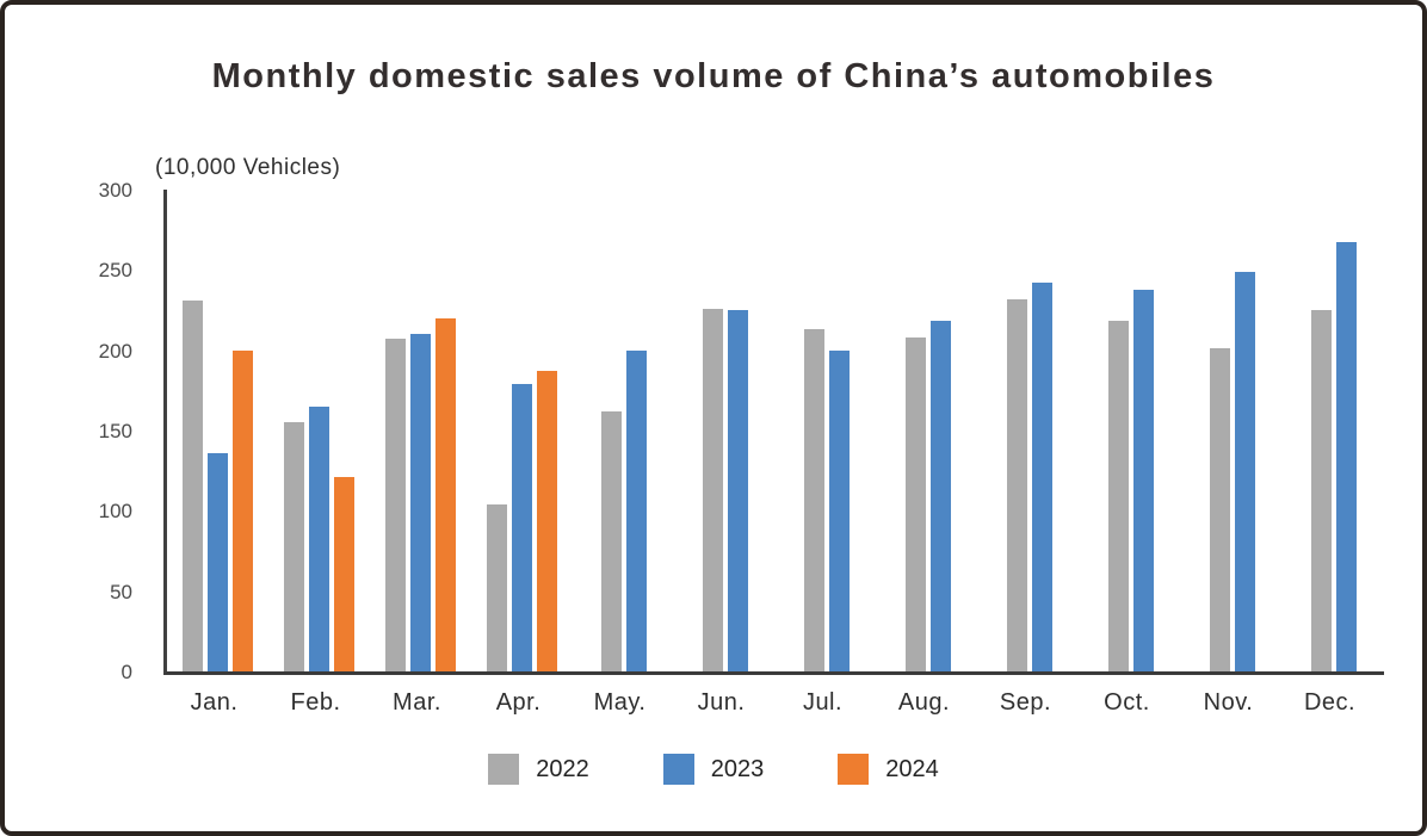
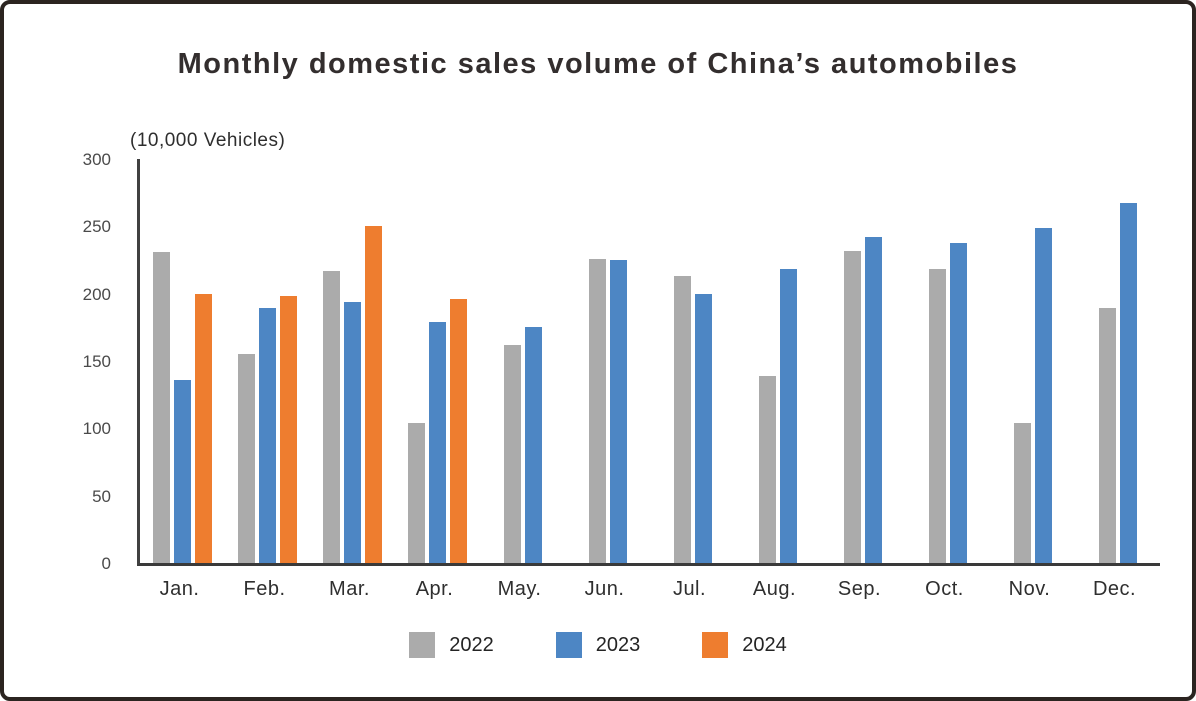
2023/Feb.: 165 -> 189
2024/Feb.: 121 -> 198
2022/Mar.: 207 -> 217
2023/Mar.: 210 -> 194
2024/Mar.: 220 -> 250
2024/Apr.: 187 -> 196
2023/May.: 200 -> 175
2022/Aug.: 208 -> 139
2022/Nov.: 201 -> 104
2022/Dec.: 225 -> 189
